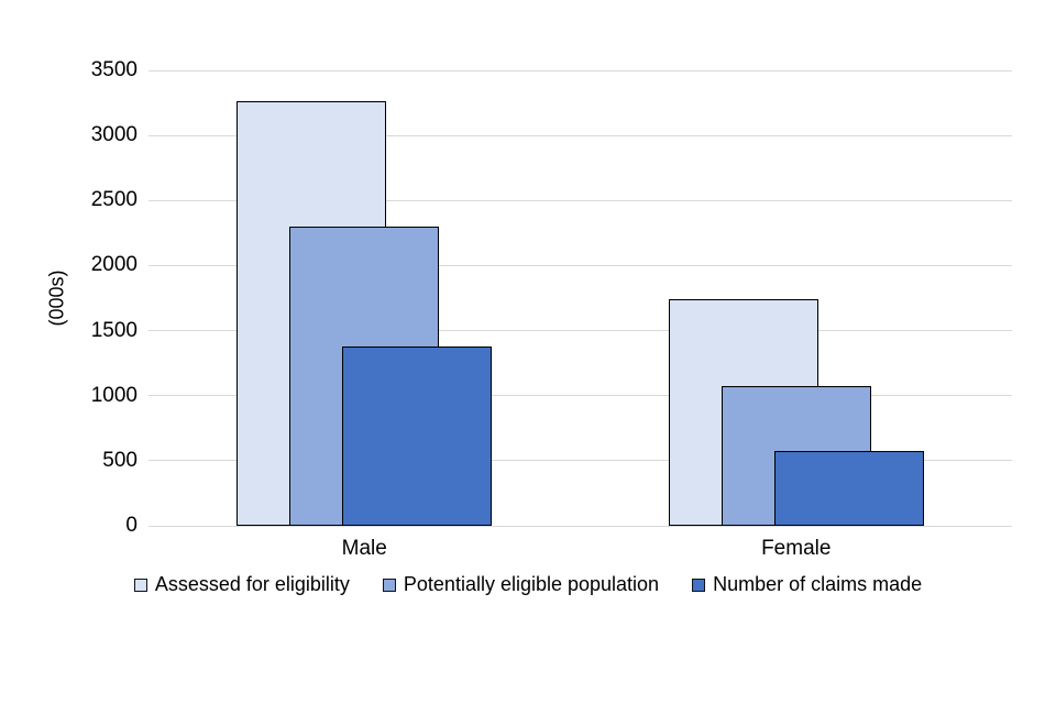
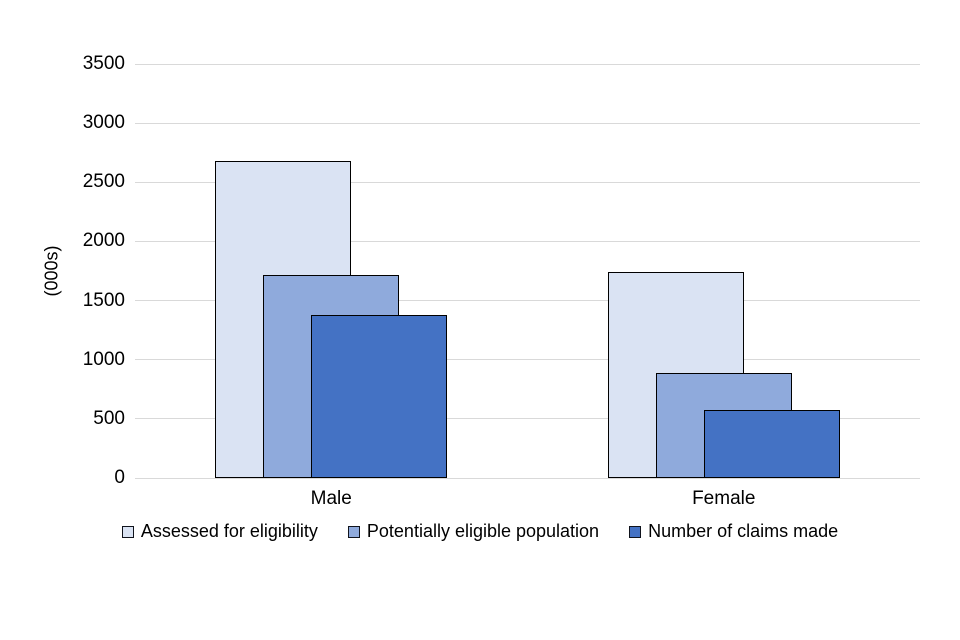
Assessed for eligibility/Male: 3260 -> 2680
Potentially eligible population/Male: 2300 -> 1720
Potentially eligible population/Female: 1070 -> 890
